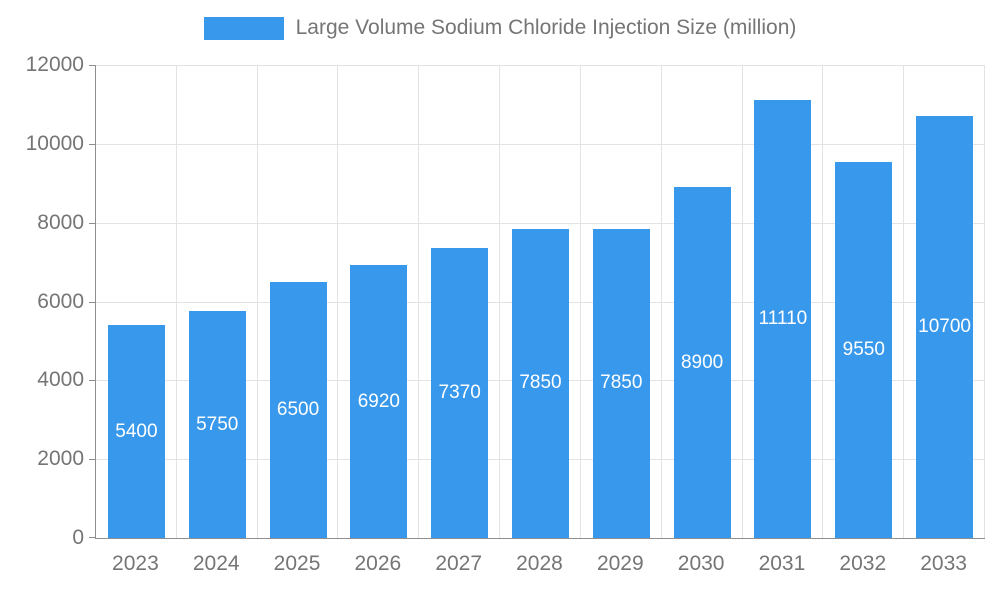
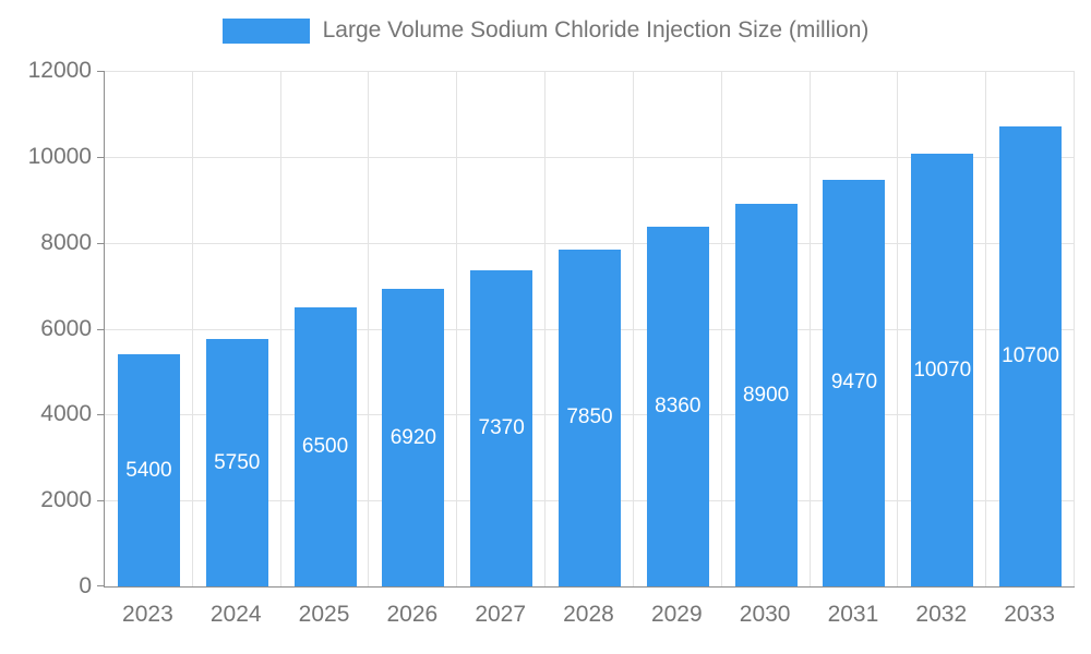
2029: 7850 -> 8360
2031: 11110 -> 9470
2032: 9550 -> 10070
